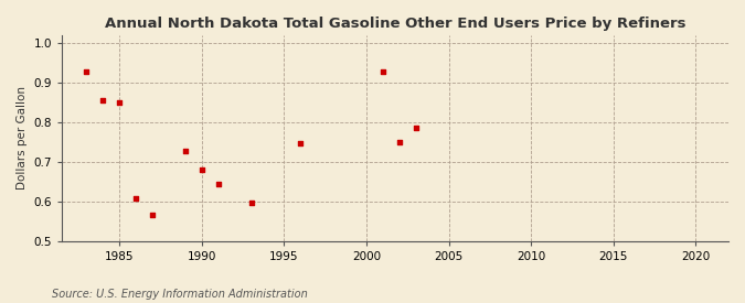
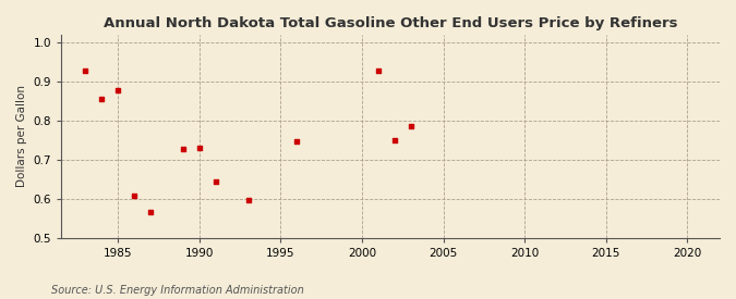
1985: 0.850 -> 0.878
1990: 0.680 -> 0.730
